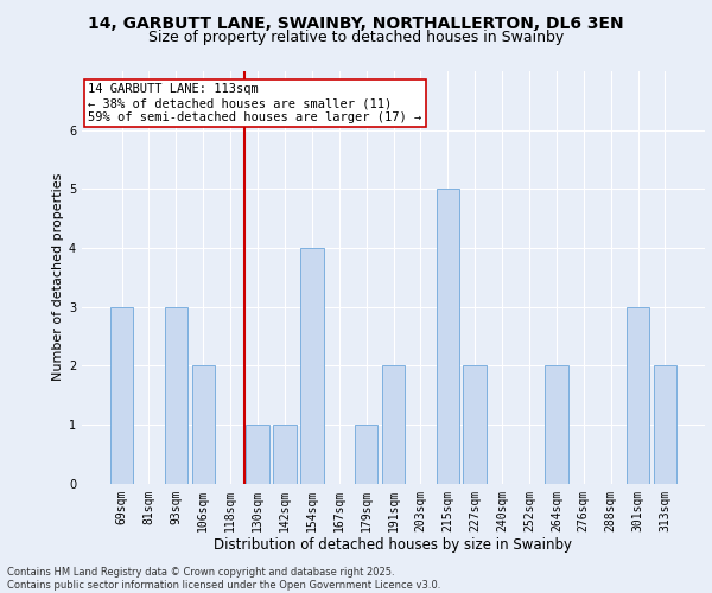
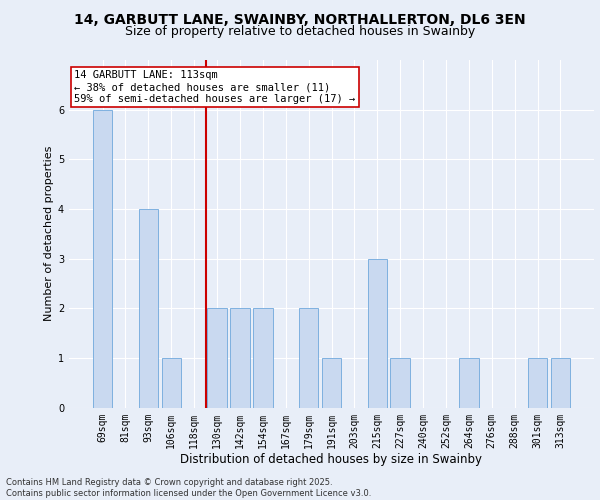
69sqm: 3 -> 6
93sqm: 3 -> 4
106sqm: 2 -> 1
130sqm: 1 -> 2
142sqm: 1 -> 2
154sqm: 4 -> 2
179sqm: 1 -> 2
191sqm: 2 -> 1
215sqm: 5 -> 3
227sqm: 2 -> 1
264sqm: 2 -> 1
301sqm: 3 -> 1
313sqm: 2 -> 1
